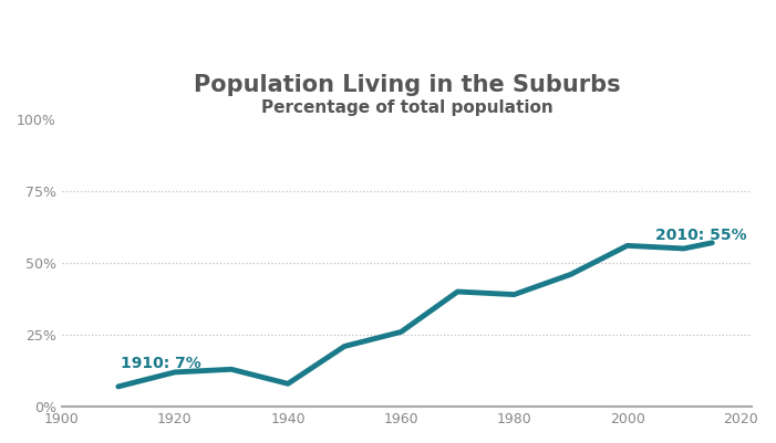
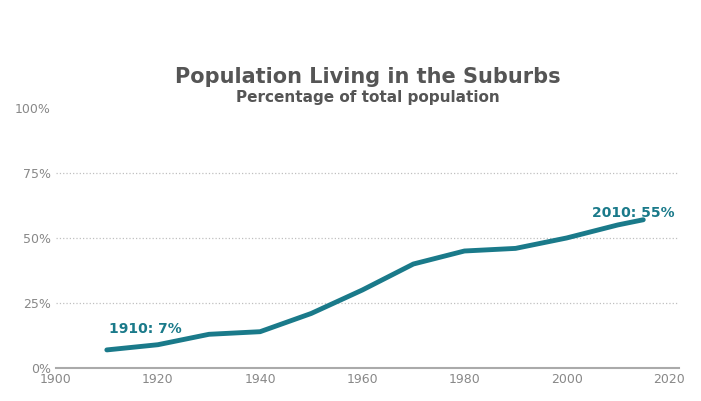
1920: 12% -> 9%
1940: 8% -> 14%
1960: 26% -> 30%
1980: 39% -> 45%
2000: 56% -> 50%
